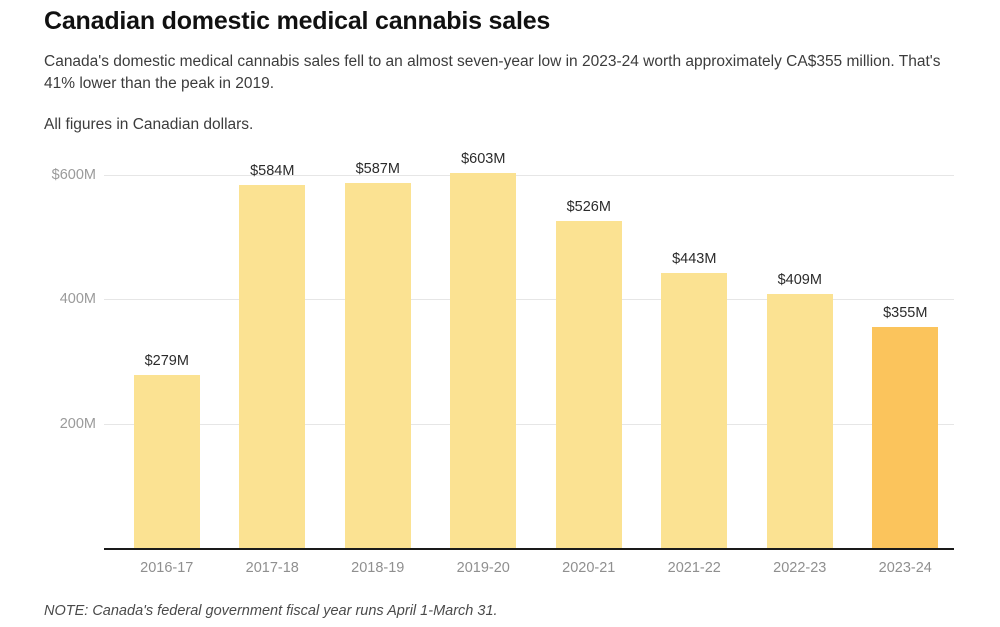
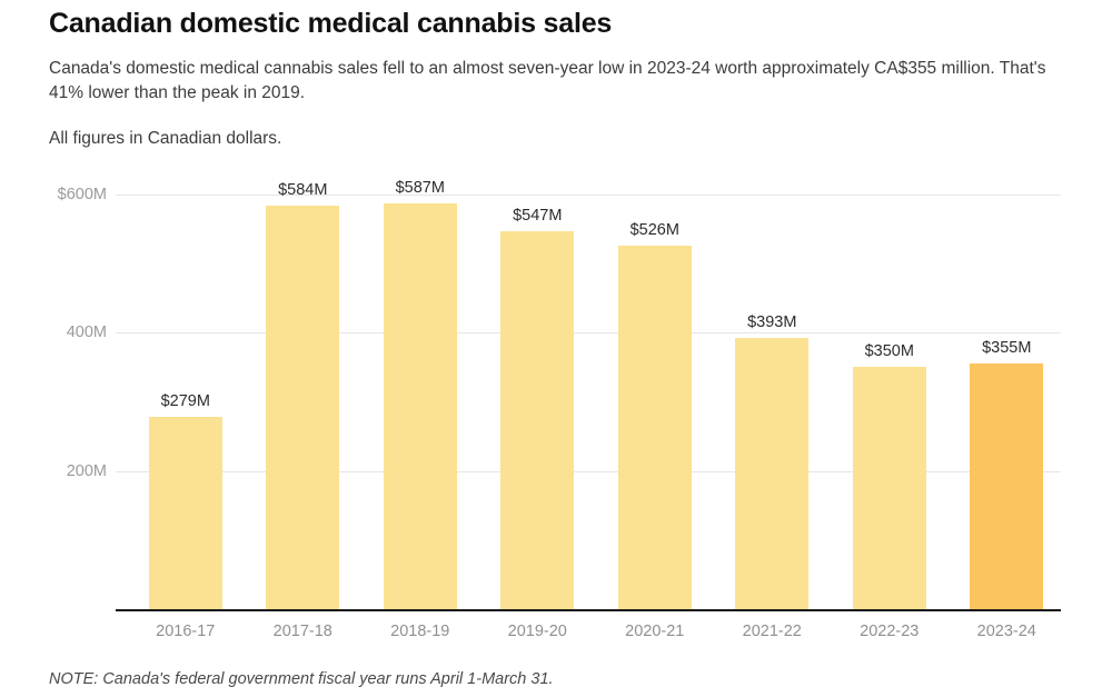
2019-20: $603M -> $547M
2021-22: $443M -> $393M
2022-23: $409M -> $350M
